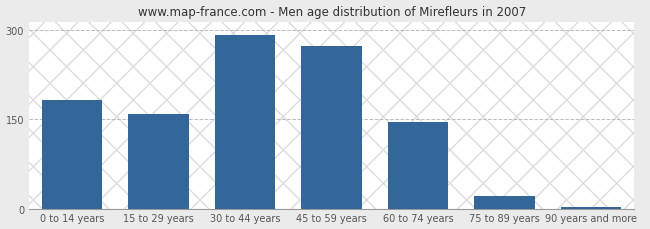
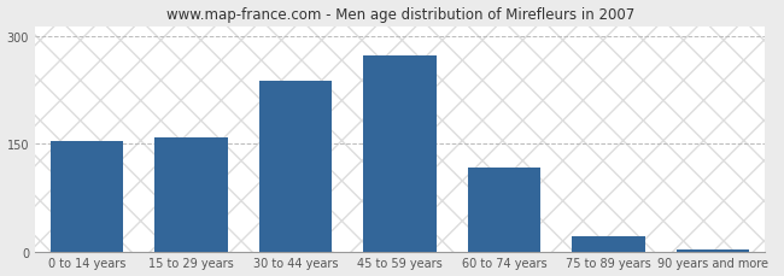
0 to 14 years: 182 -> 154
30 to 44 years: 293 -> 238
60 to 74 years: 146 -> 118
